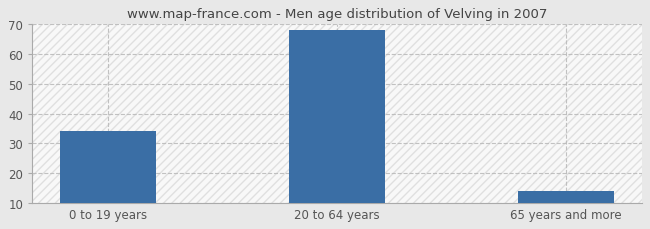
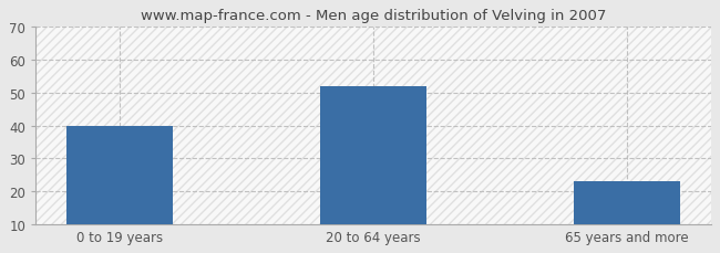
0 to 19 years: 34 -> 40
20 to 64 years: 68 -> 52
65 years and more: 14 -> 23
